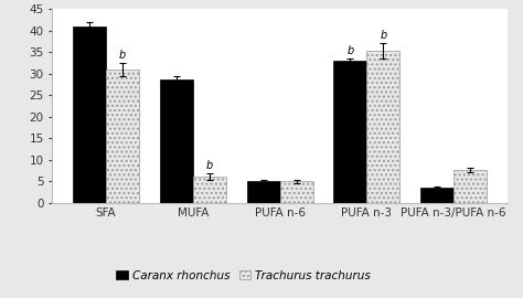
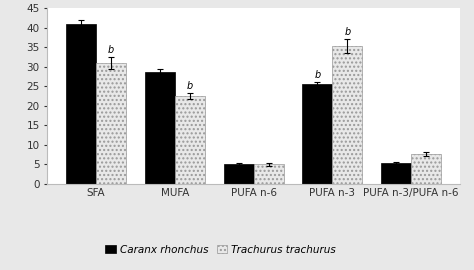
Trachurus trachurus/MUFA: 6.0 -> 22.5
Caranx rhonchus/PUFA n-3: 33.0 -> 25.5
Caranx rhonchus/PUFA n-3/PUFA n-6: 3.5 -> 5.3
